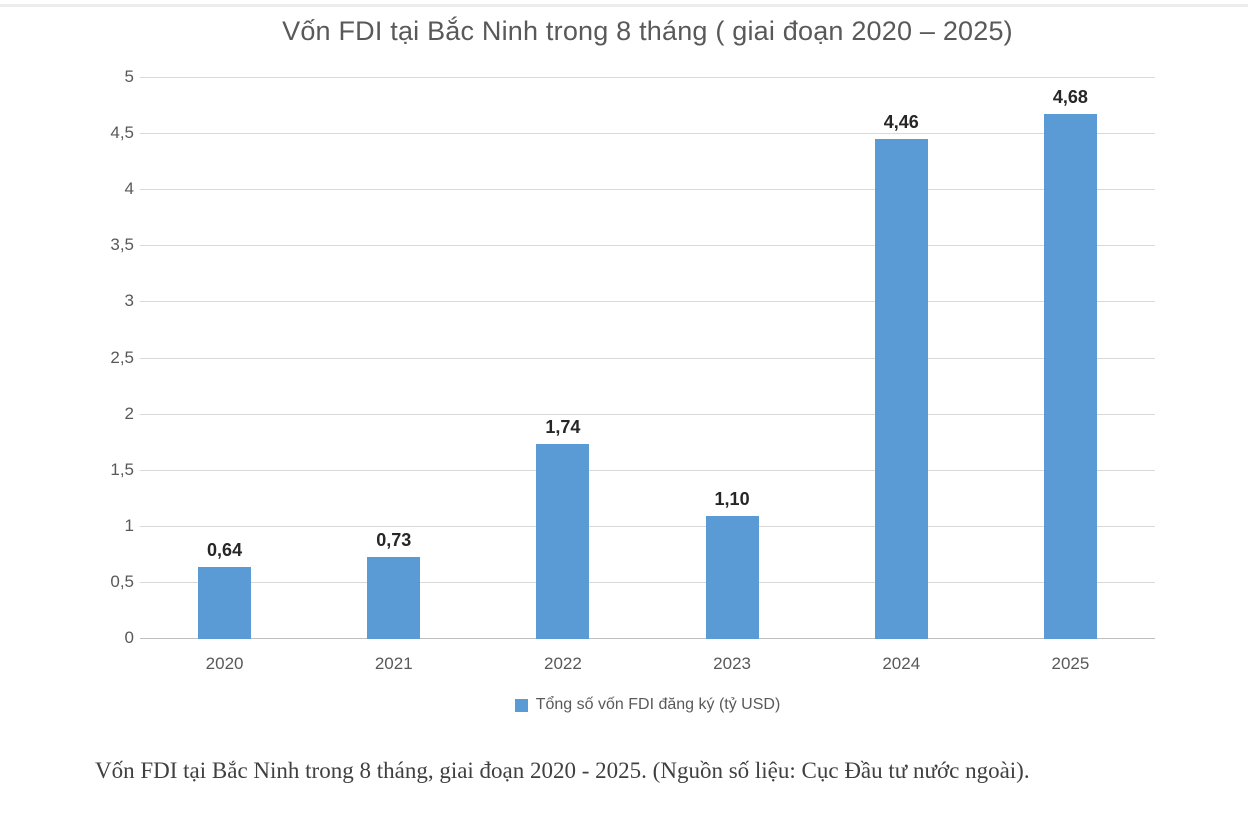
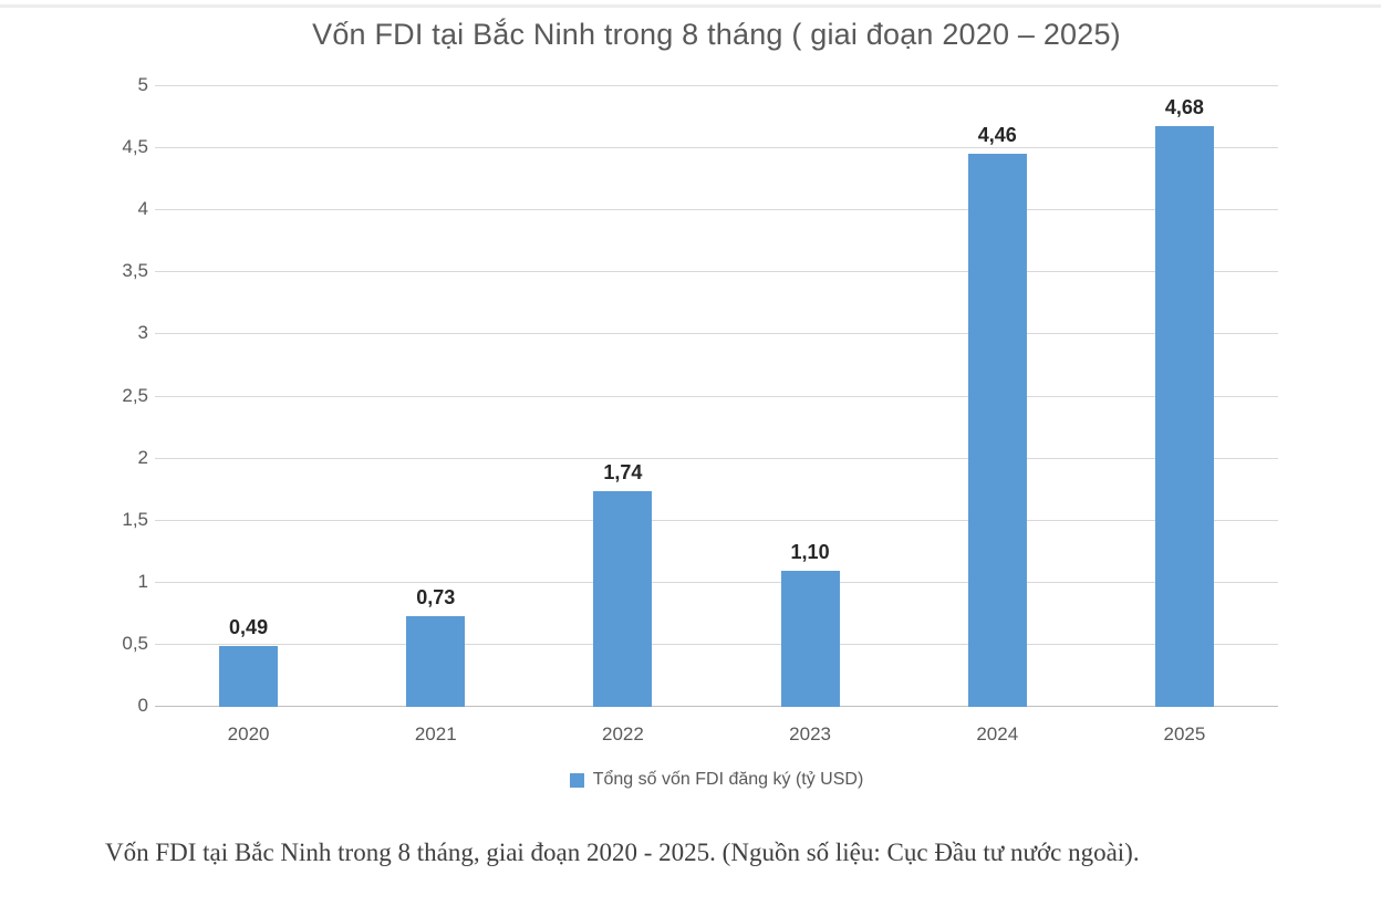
2020: 0,64 -> 0,49
